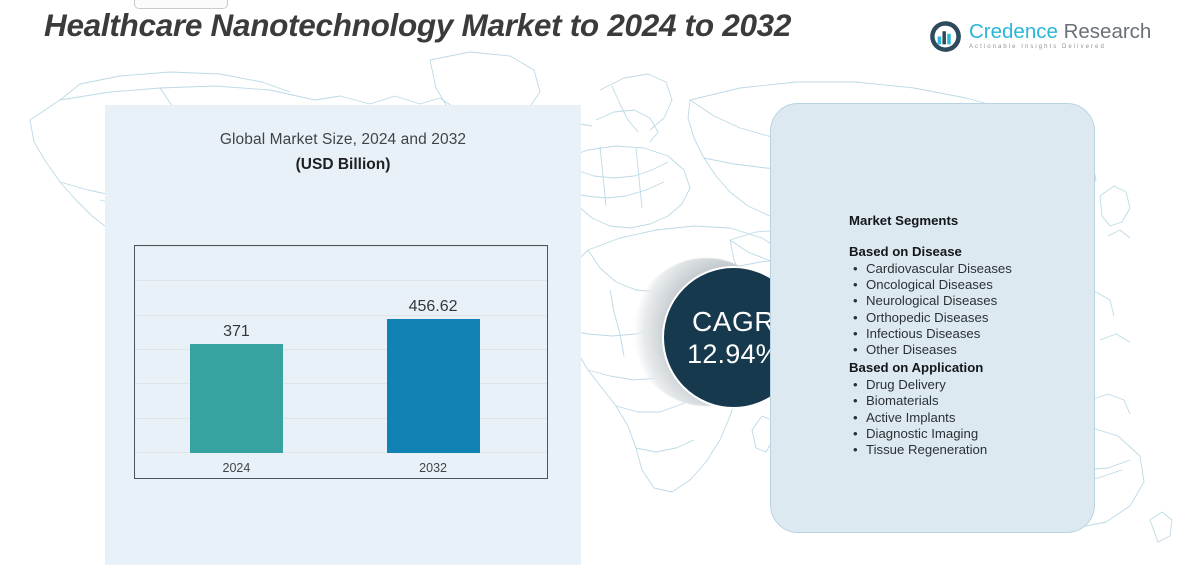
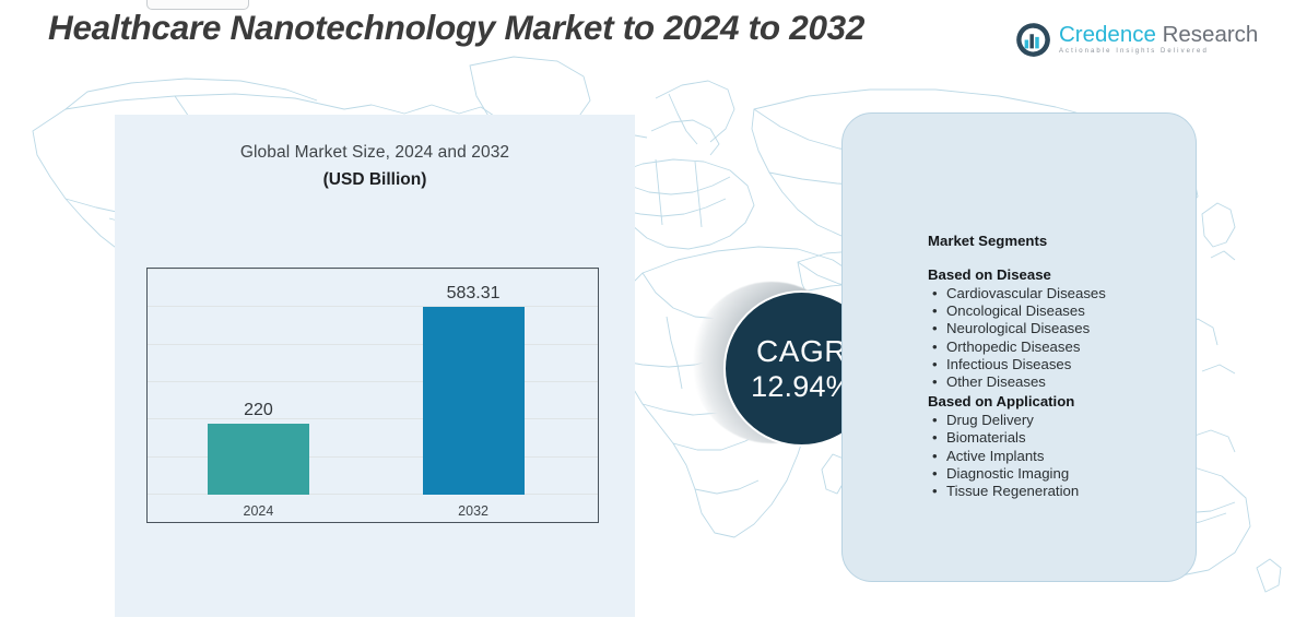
2024: 371 -> 220
2032: 456.62 -> 583.31
